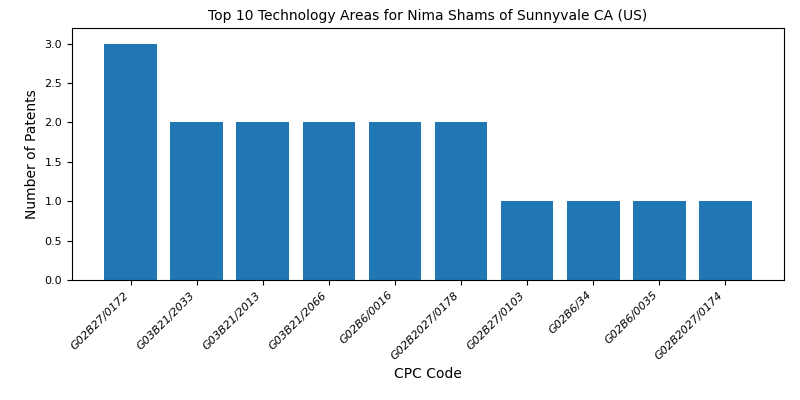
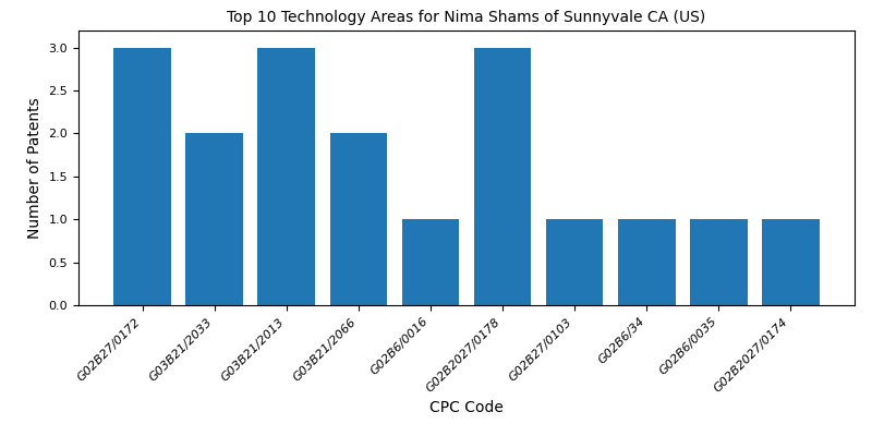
G03B21/2013: 2 -> 3
G02B6/0016: 2 -> 1
G02B2027/0178: 2 -> 3
